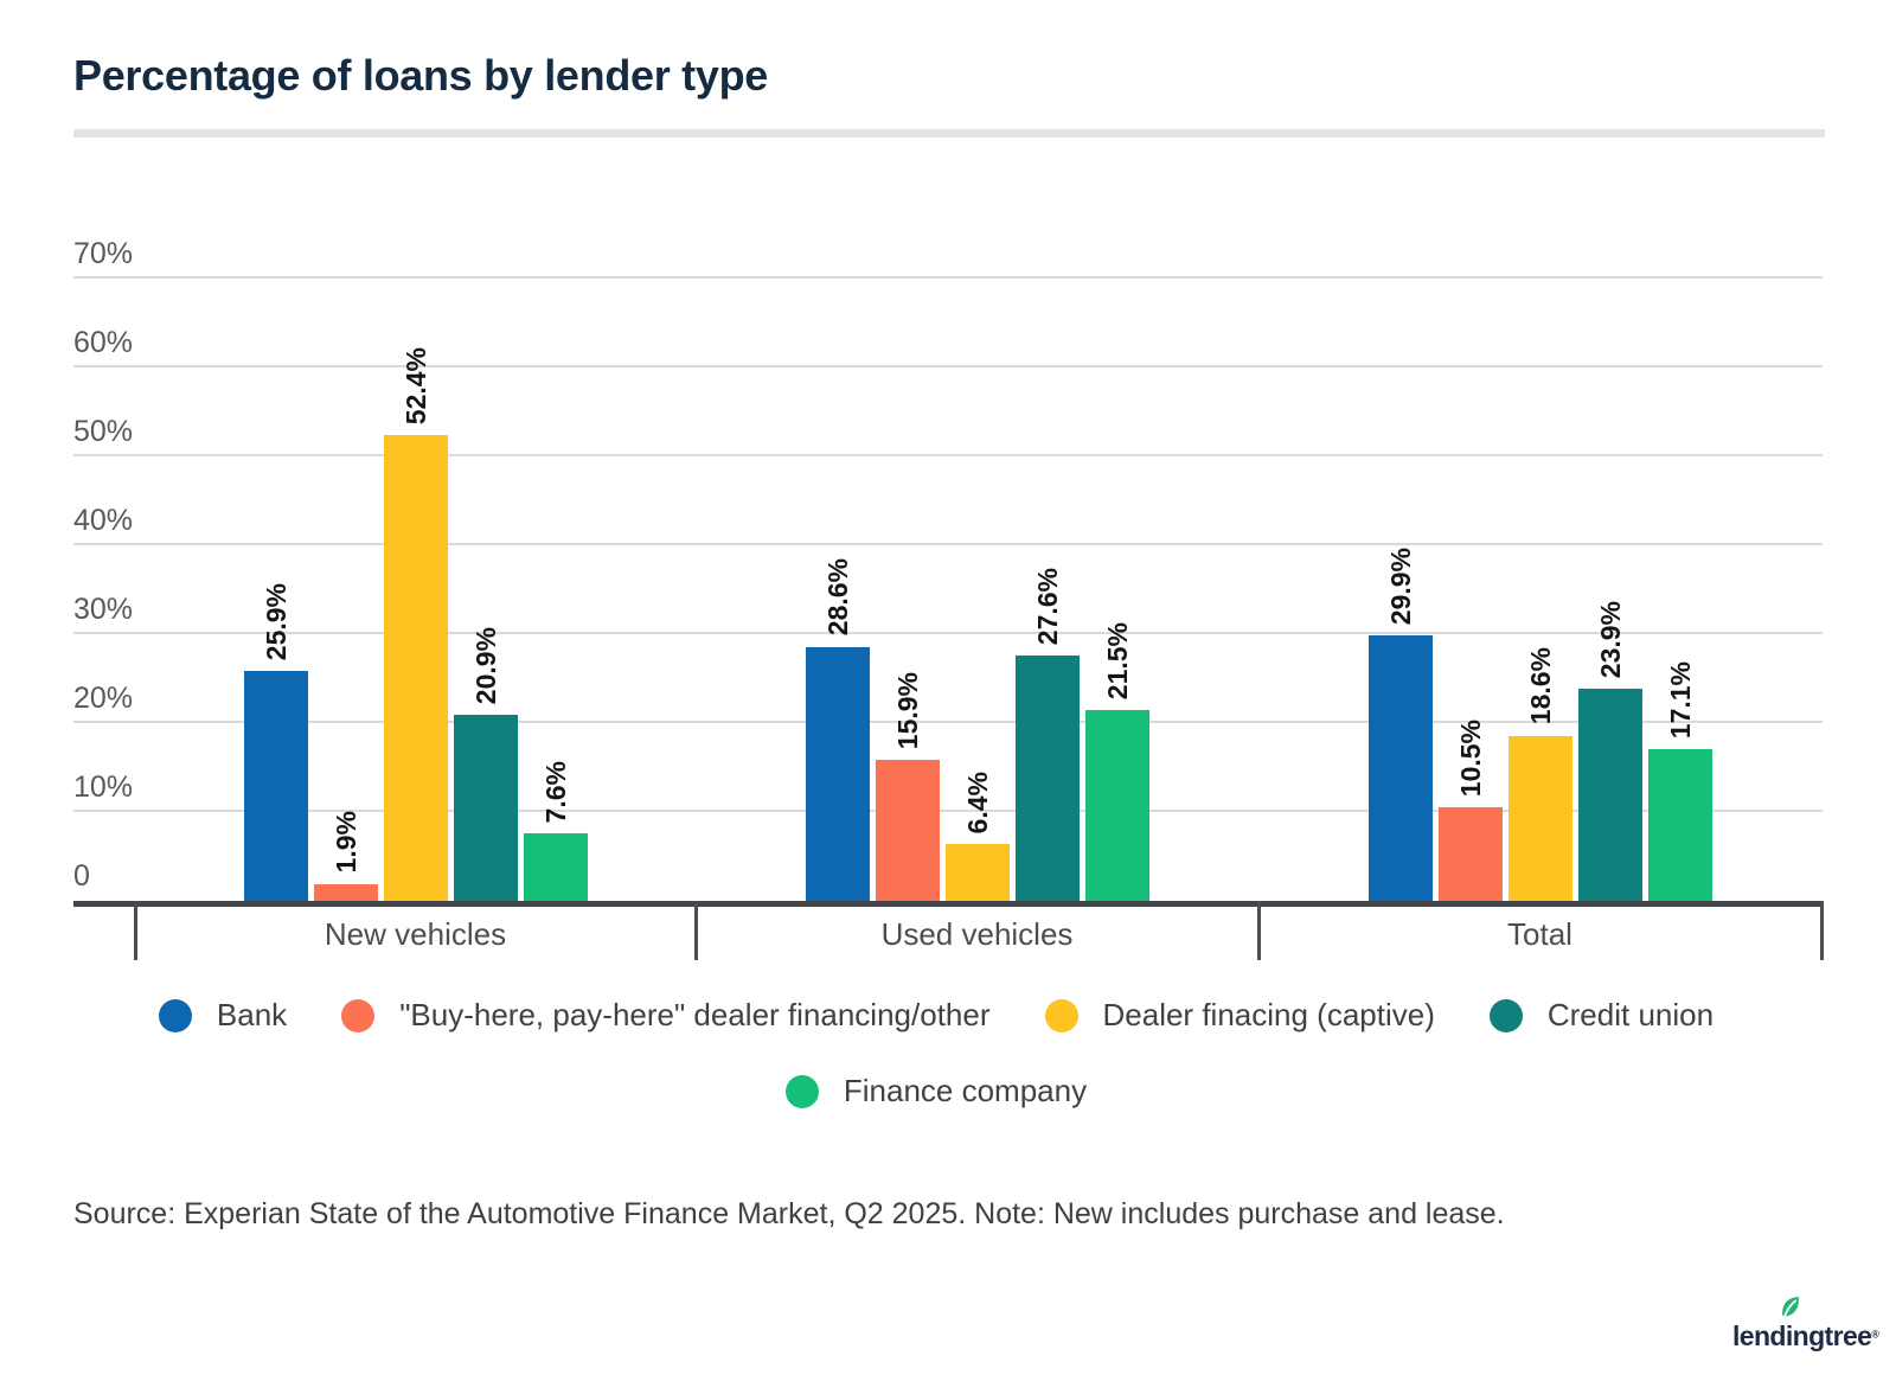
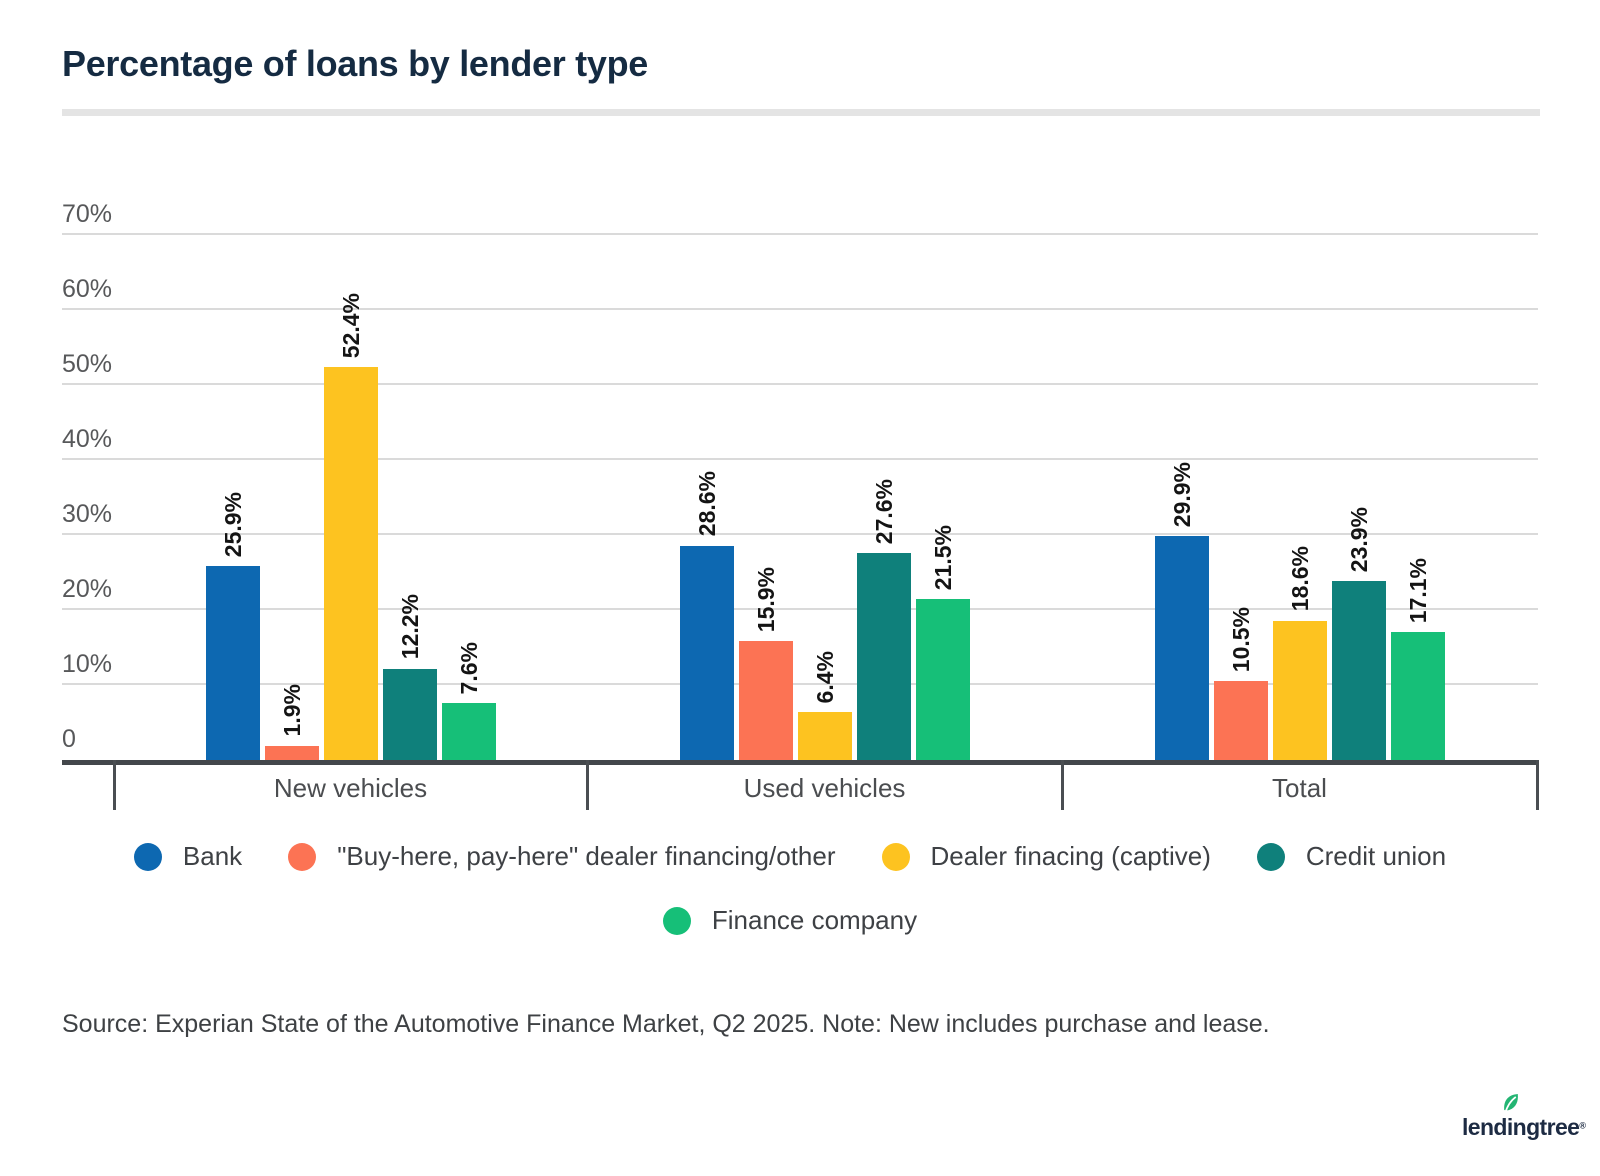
Credit union/New vehicles: 20.9% -> 12.2%
